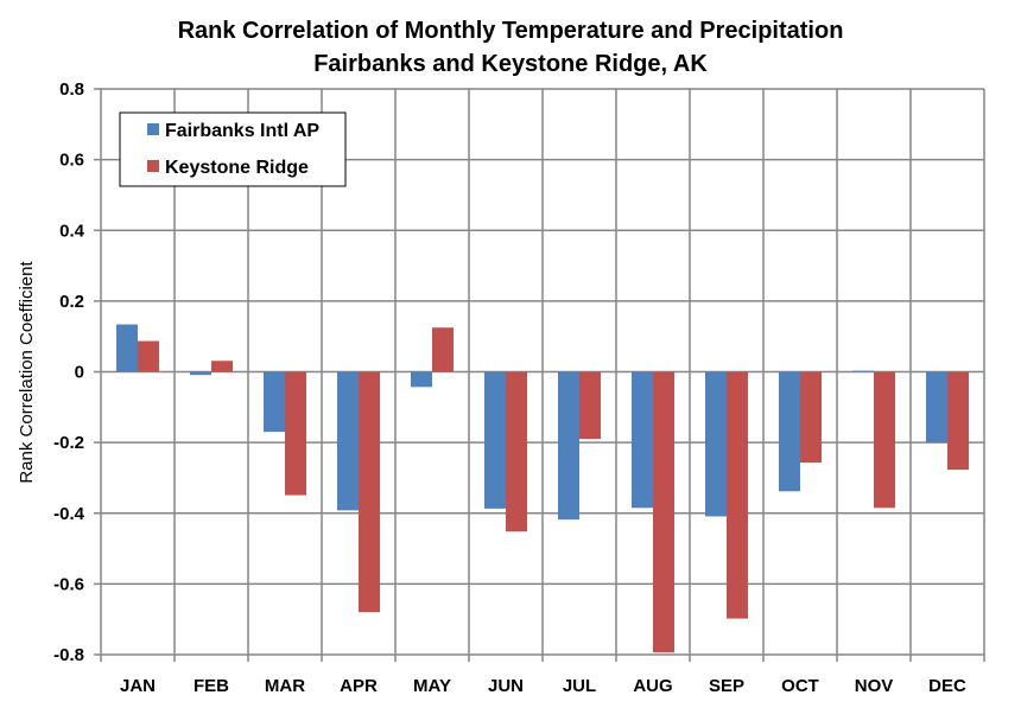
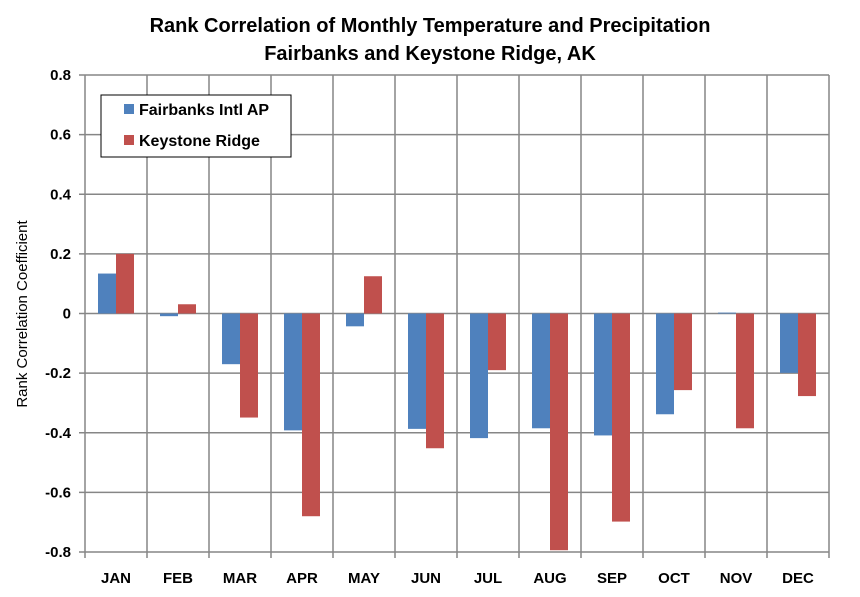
Keystone Ridge/JAN: 0.09 -> 0.20
